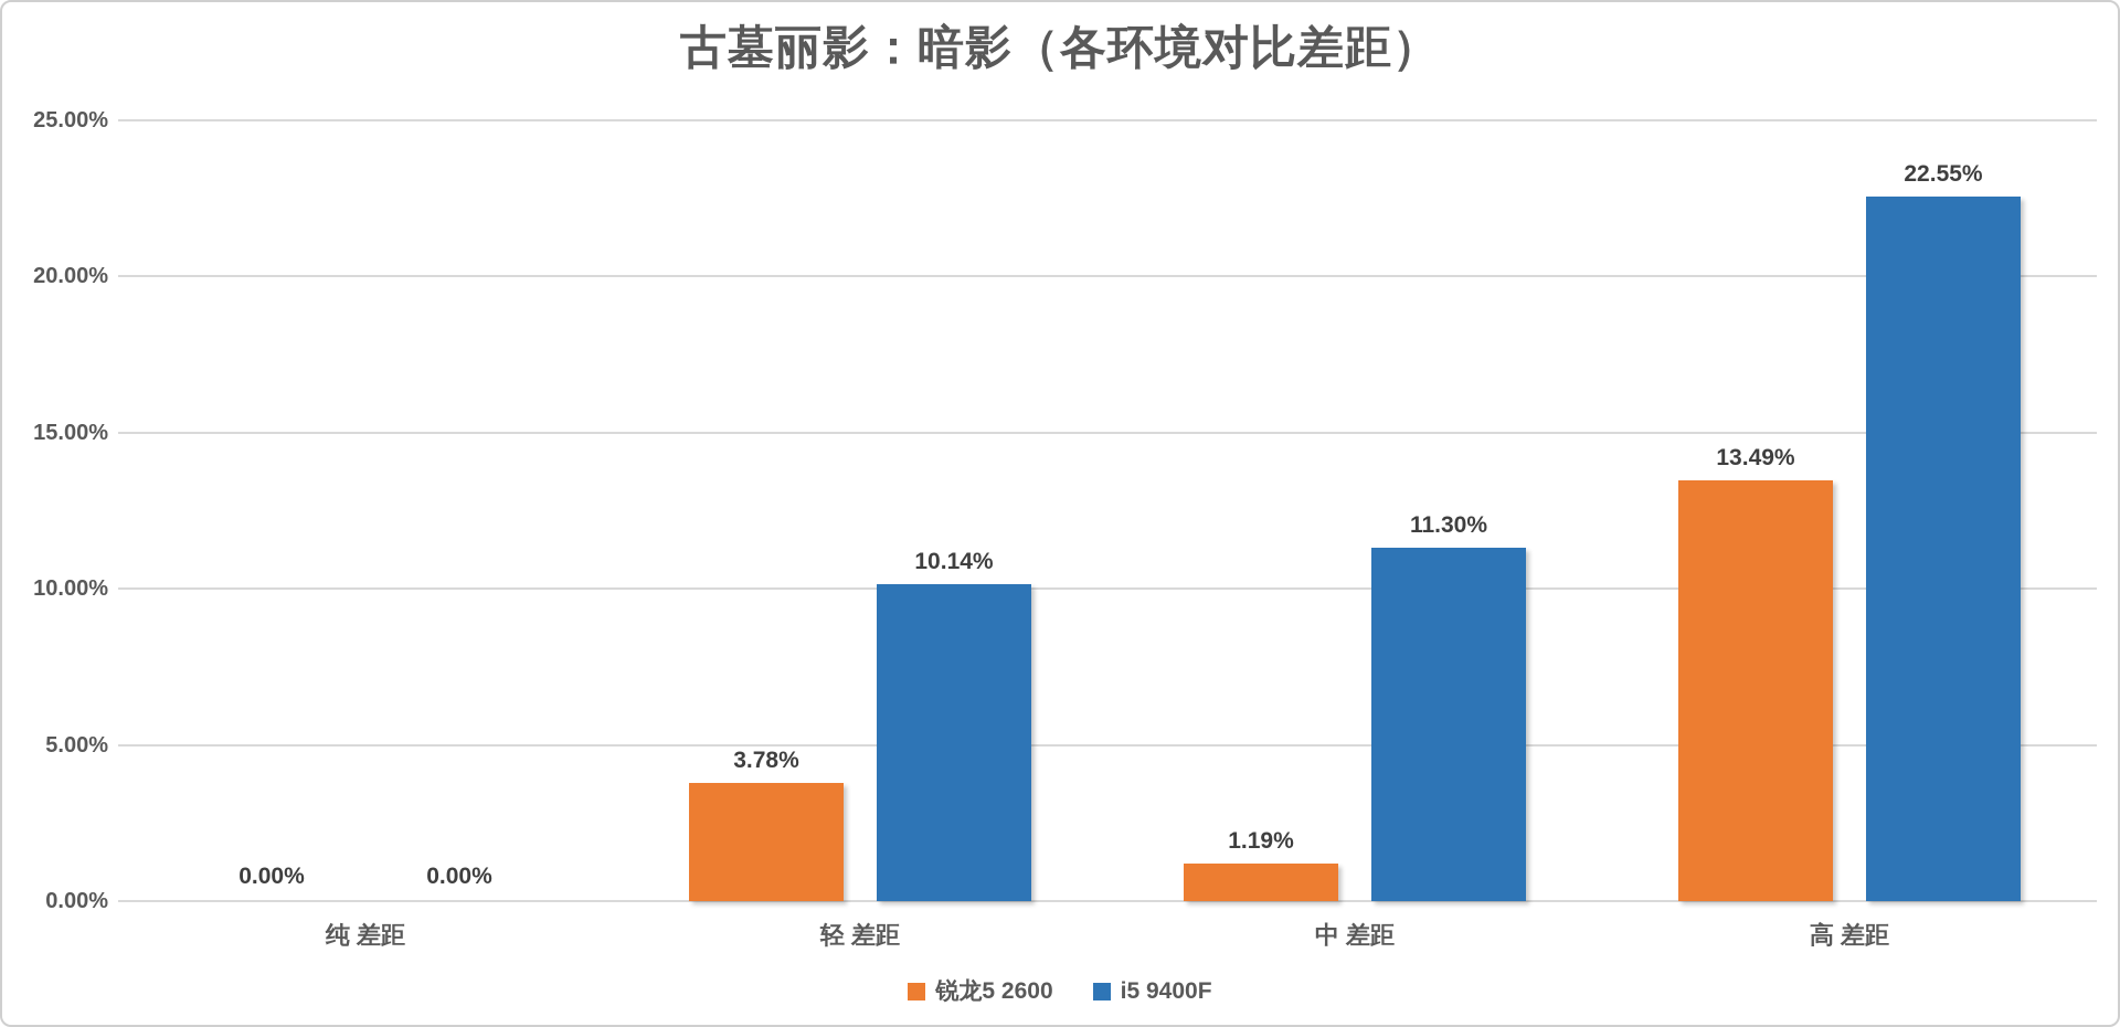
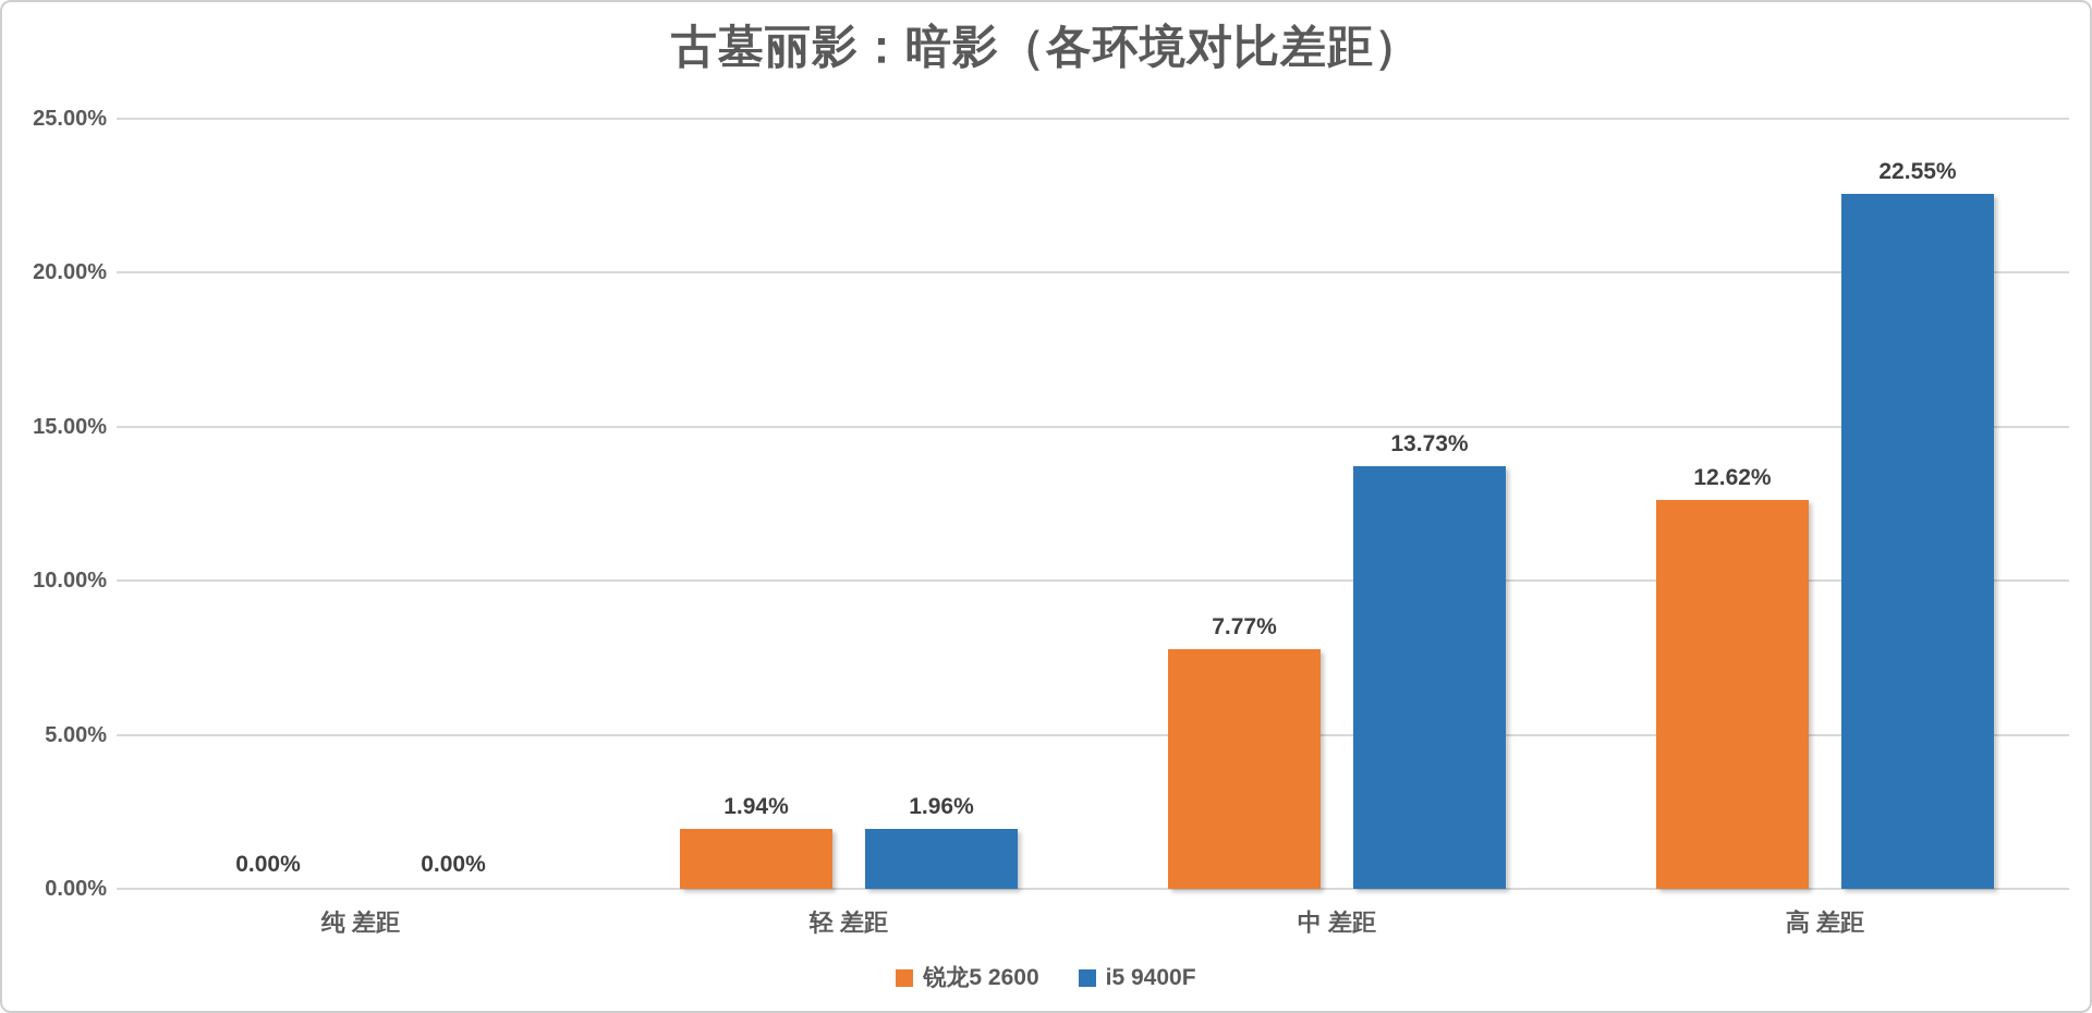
锐龙5 2600/轻 差距: 3.78% -> 1.94%
i5 9400F/轻 差距: 10.14% -> 1.96%
锐龙5 2600/中 差距: 1.19% -> 7.77%
i5 9400F/中 差距: 11.30% -> 13.73%
锐龙5 2600/高 差距: 13.49% -> 12.62%
